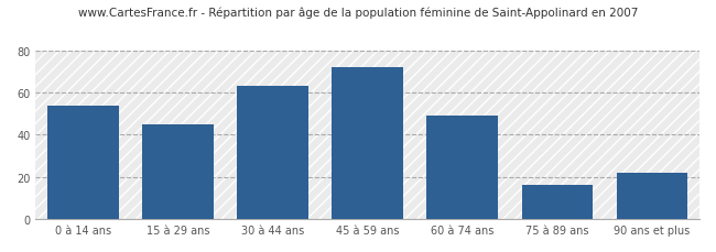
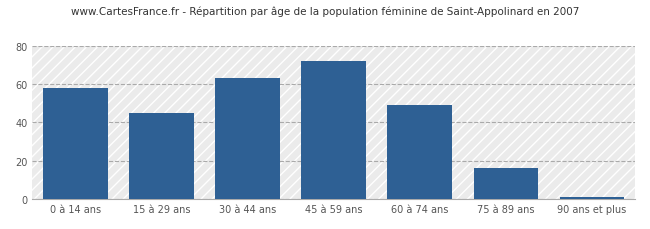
0 à 14 ans: 54 -> 58
90 ans et plus: 22 -> 1
